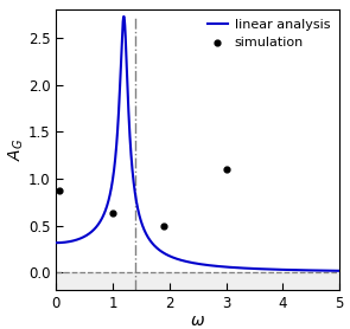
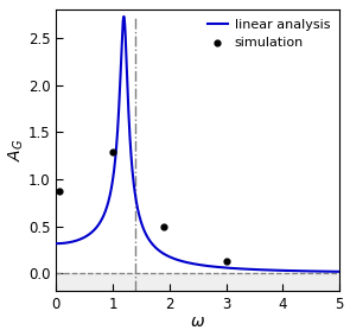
simulation/1: 0.64 -> 1.29
simulation/3: 1.10 -> 0.13
